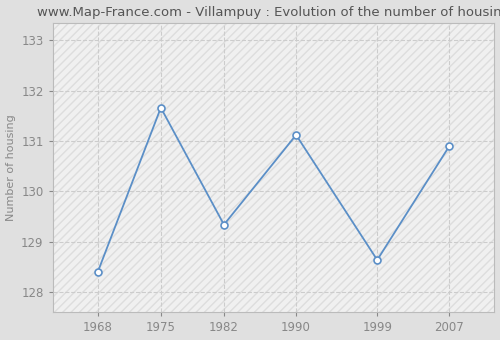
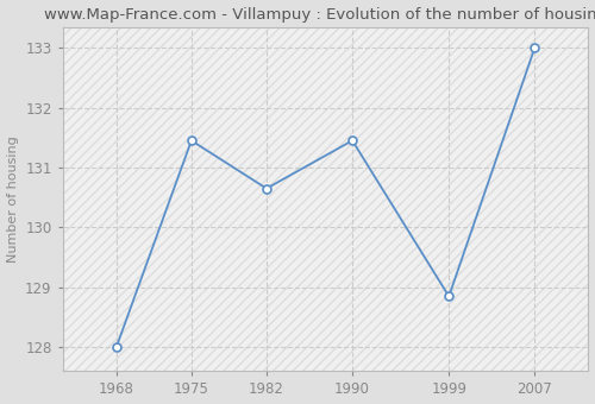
1968: 128.40 -> 128.00
1975: 131.66 -> 131.45
1982: 129.34 -> 130.65
1990: 131.12 -> 131.45
1999: 128.64 -> 128.85
2007: 130.90 -> 133.00
